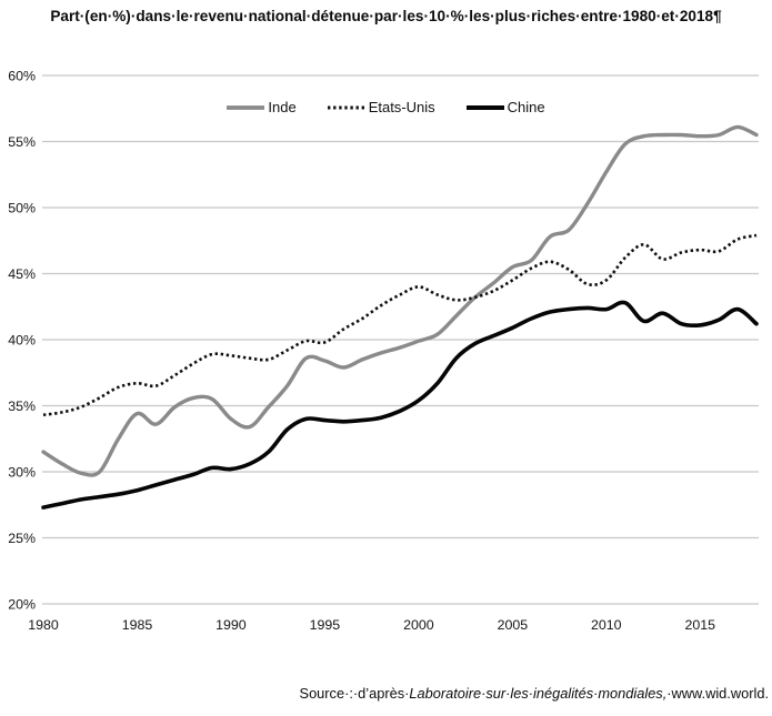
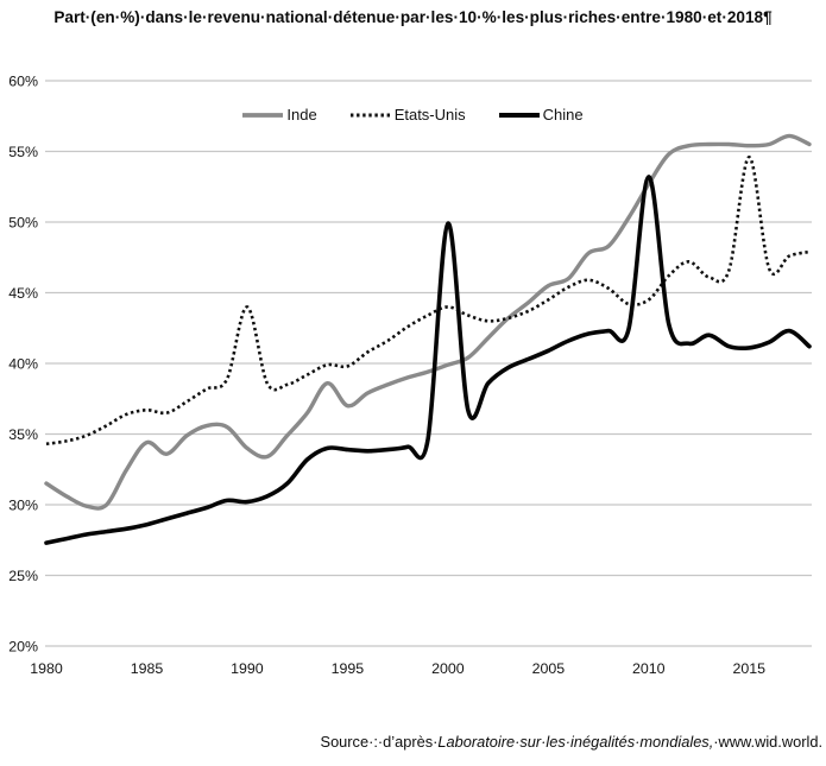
Etats-Unis/1990: 38.8% -> 44.0%
Inde/1995: 38.4% -> 37.0%
Chine/2000: 35.4% -> 49.9%
Chine/2010: 42.3% -> 53.2%
Etats-Unis/2015: 46.8% -> 54.6%
